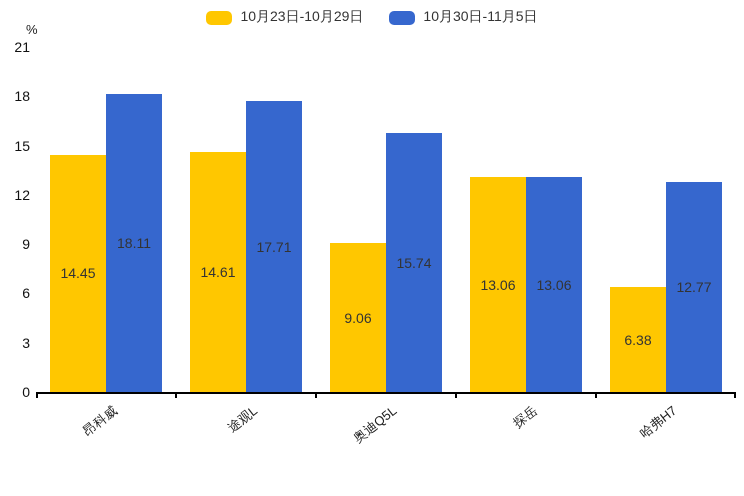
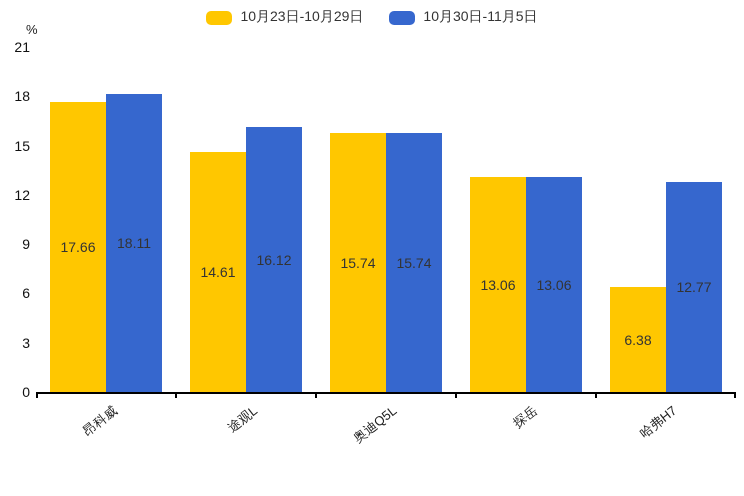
10月23日-10月29日/昂科威: 14.45 -> 17.66
10月30日-11月5日/途观L: 17.71 -> 16.12
10月23日-10月29日/奥迪Q5L: 9.06 -> 15.74
